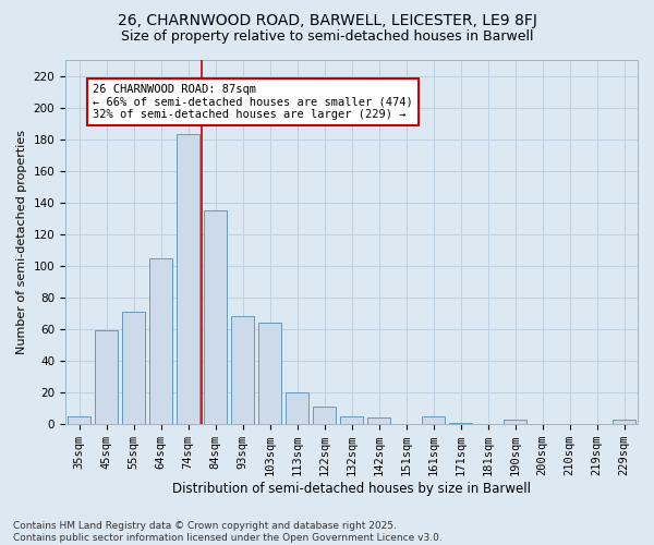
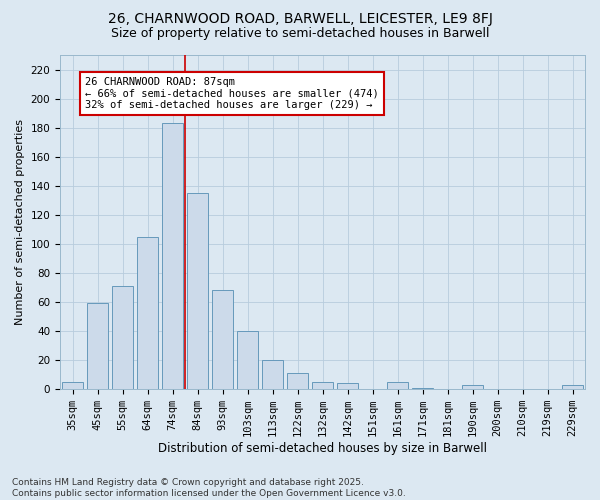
103sqm: 64 -> 40
